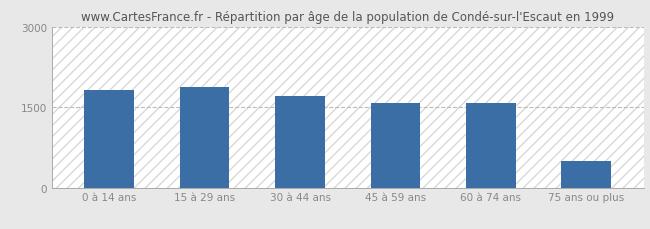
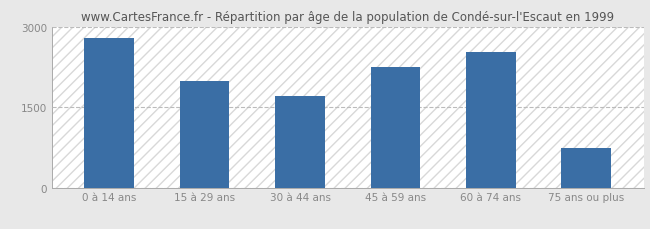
0 à 14 ans: 1810 -> 2780
15 à 29 ans: 1870 -> 1980
45 à 59 ans: 1580 -> 2240
60 à 74 ans: 1570 -> 2520
75 ans ou plus: 490 -> 740
